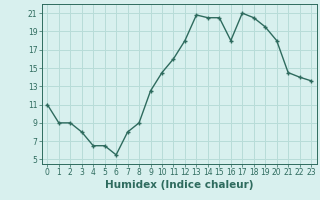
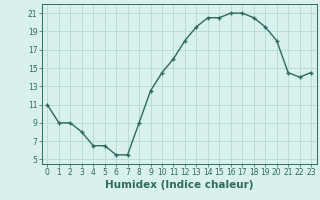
7: 8.0 -> 5.5
13: 20.8 -> 19.5
16: 18.0 -> 21.0
23: 13.6 -> 14.5
